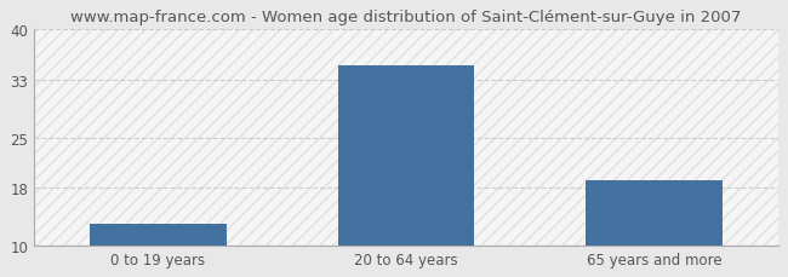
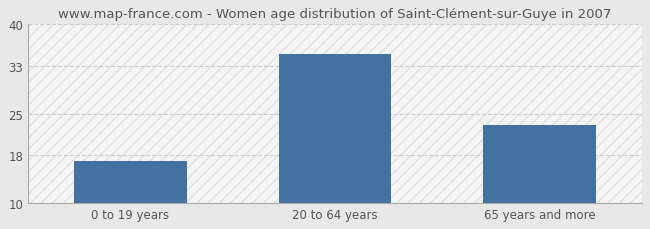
0 to 19 years: 13 -> 17
65 years and more: 19 -> 23
